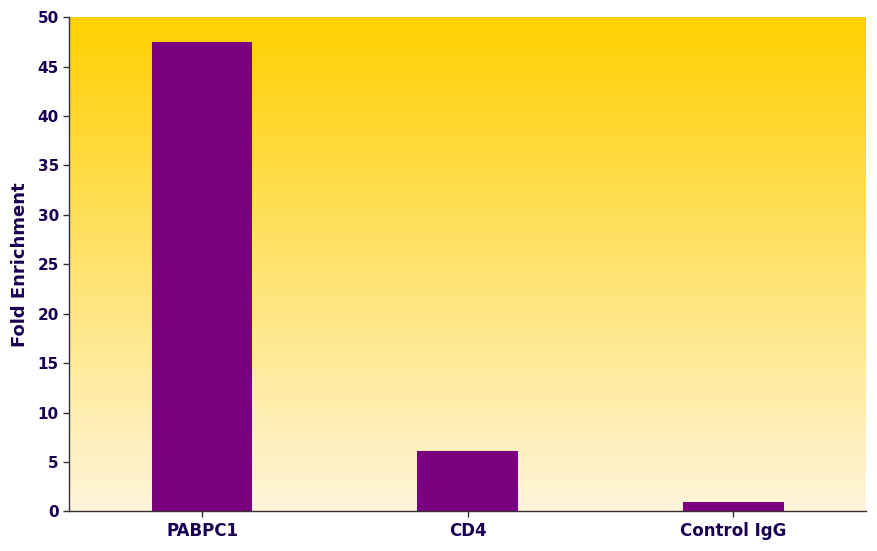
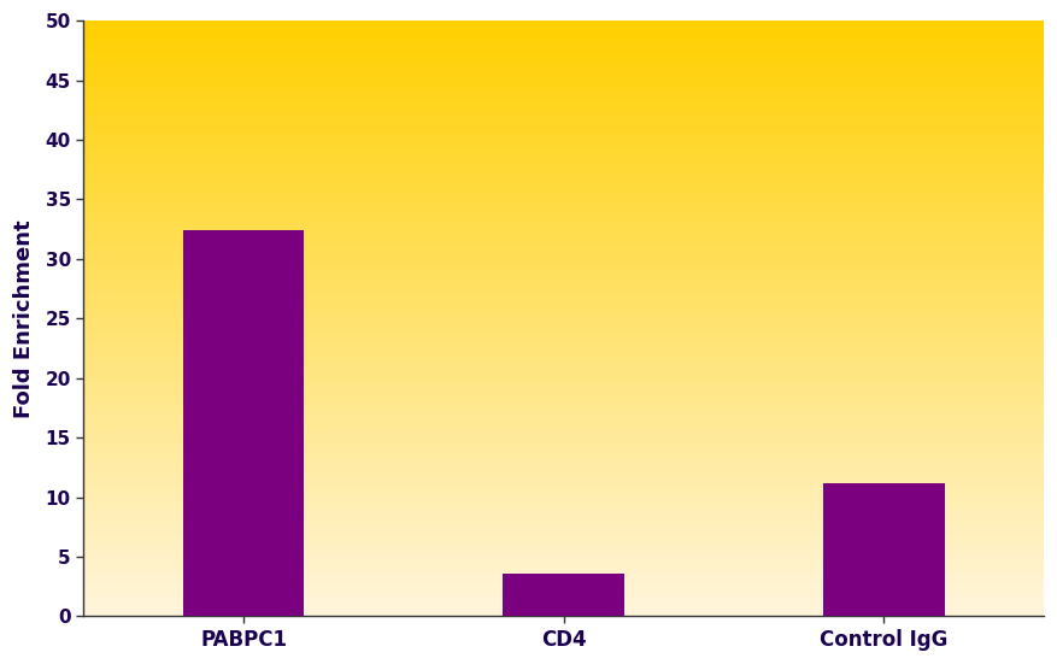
PABPC1: 47.5 -> 32.4
CD4: 6.1 -> 3.6
Control IgG: 1.0 -> 11.2
